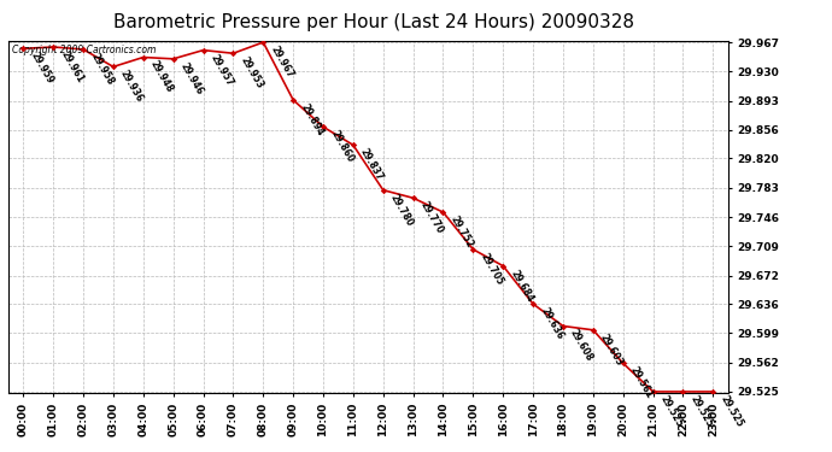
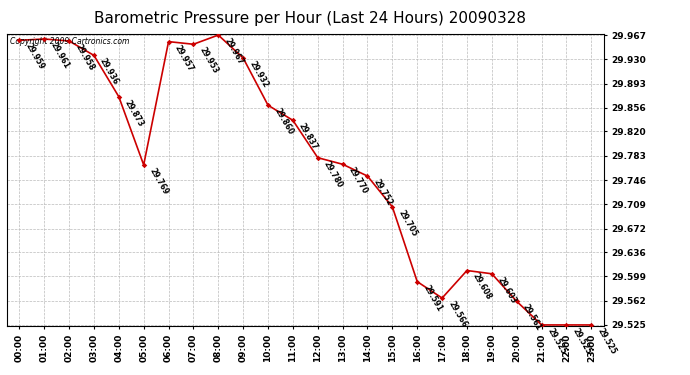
04:00: 29.948 -> 29.873
05:00: 29.946 -> 29.769
09:00: 29.894 -> 29.932
16:00: 29.684 -> 29.591
17:00: 29.636 -> 29.566
